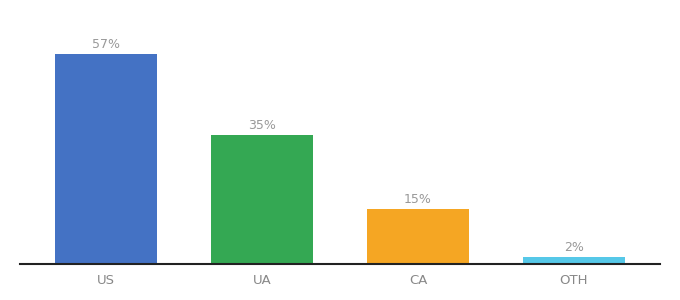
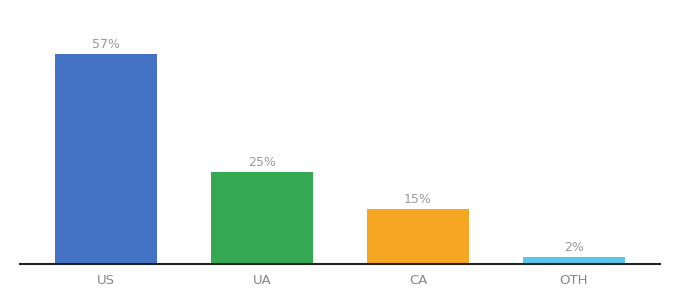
UA: 35% -> 25%
